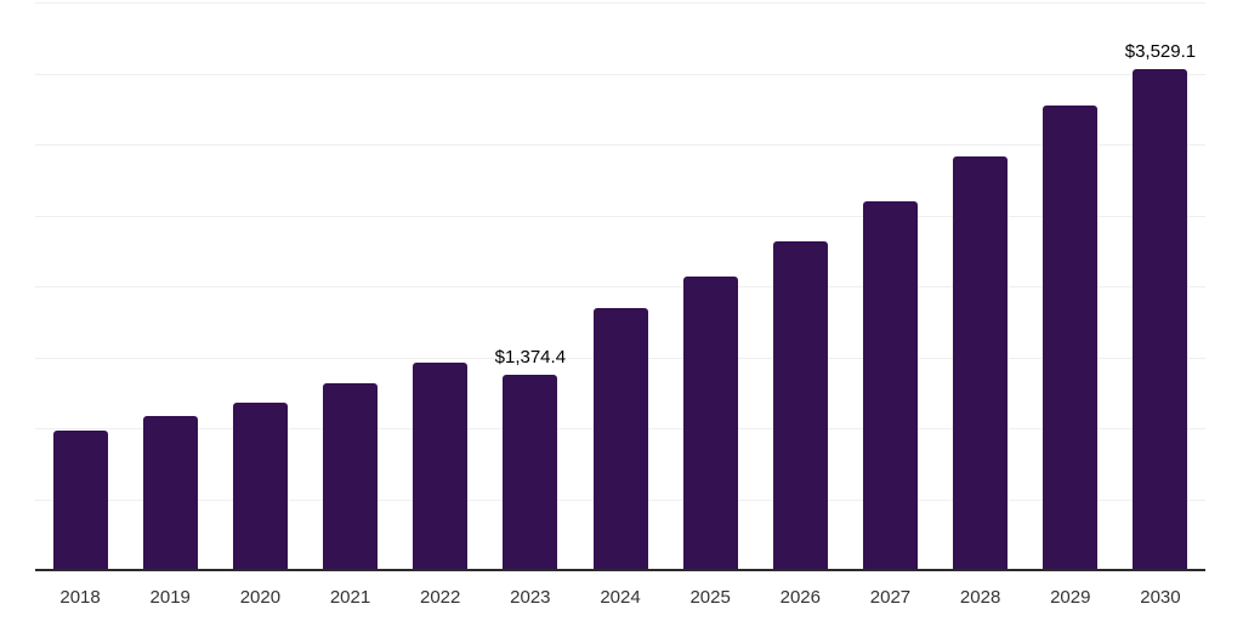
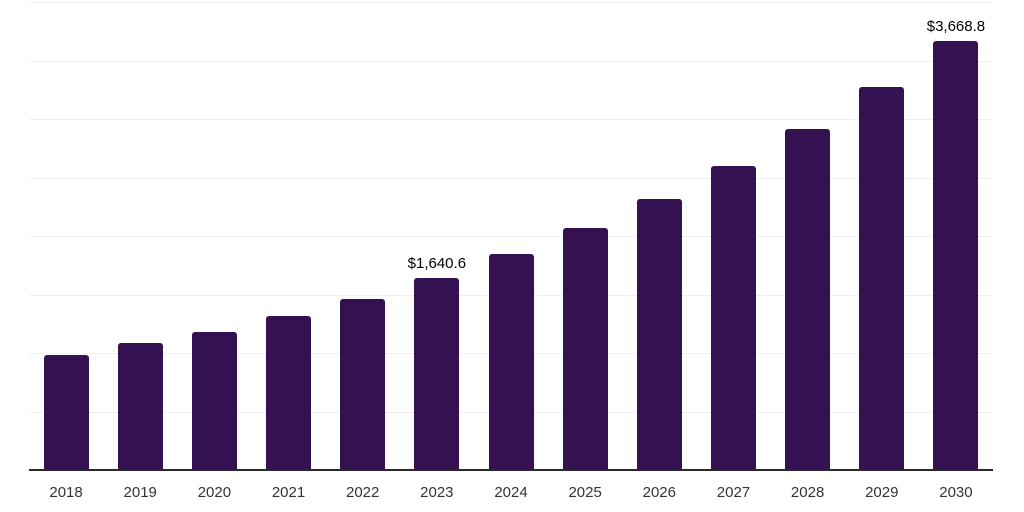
2023: $1,374.4 -> $1,640.6
2030: $3,529.1 -> $3,668.8
